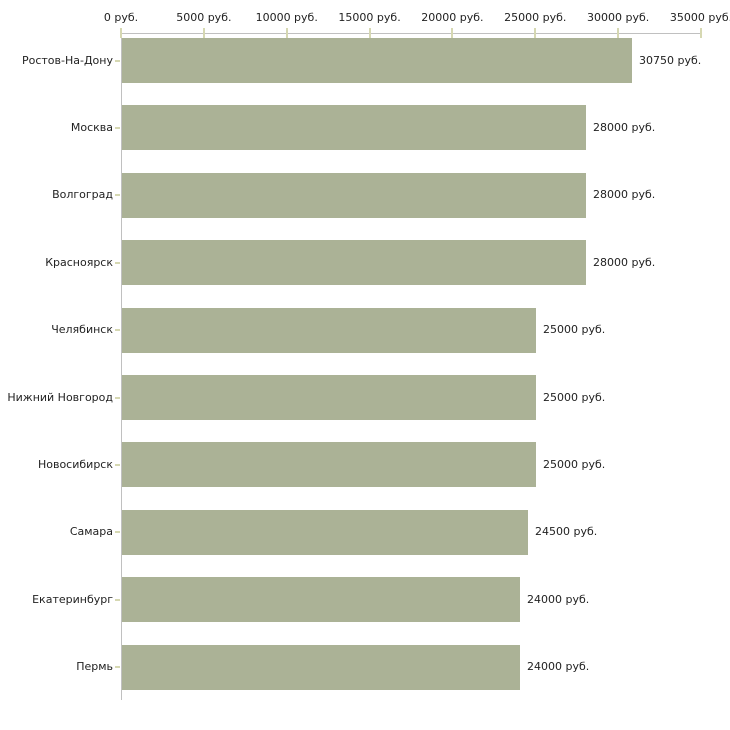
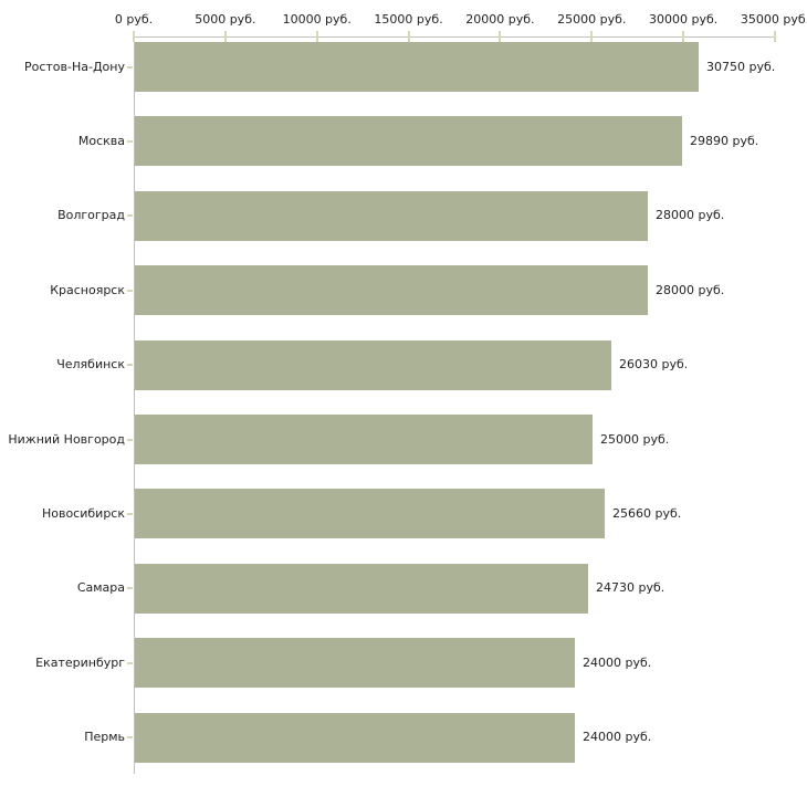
Москва: 28000 -> 29890
Челябинск: 25000 -> 26030
Новосибирск: 25000 -> 25660
Самара: 24500 -> 24730
